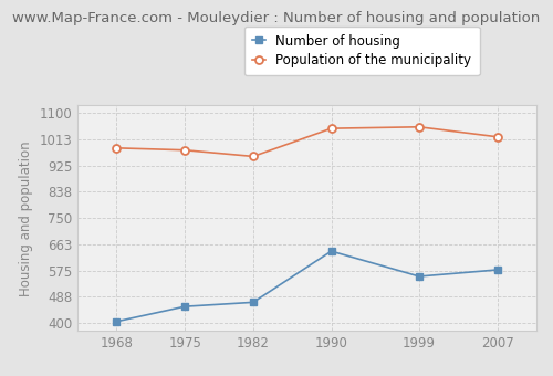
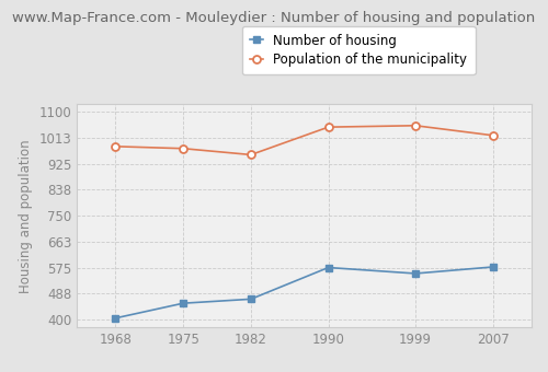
Number of housing/1990: 640 -> 576
